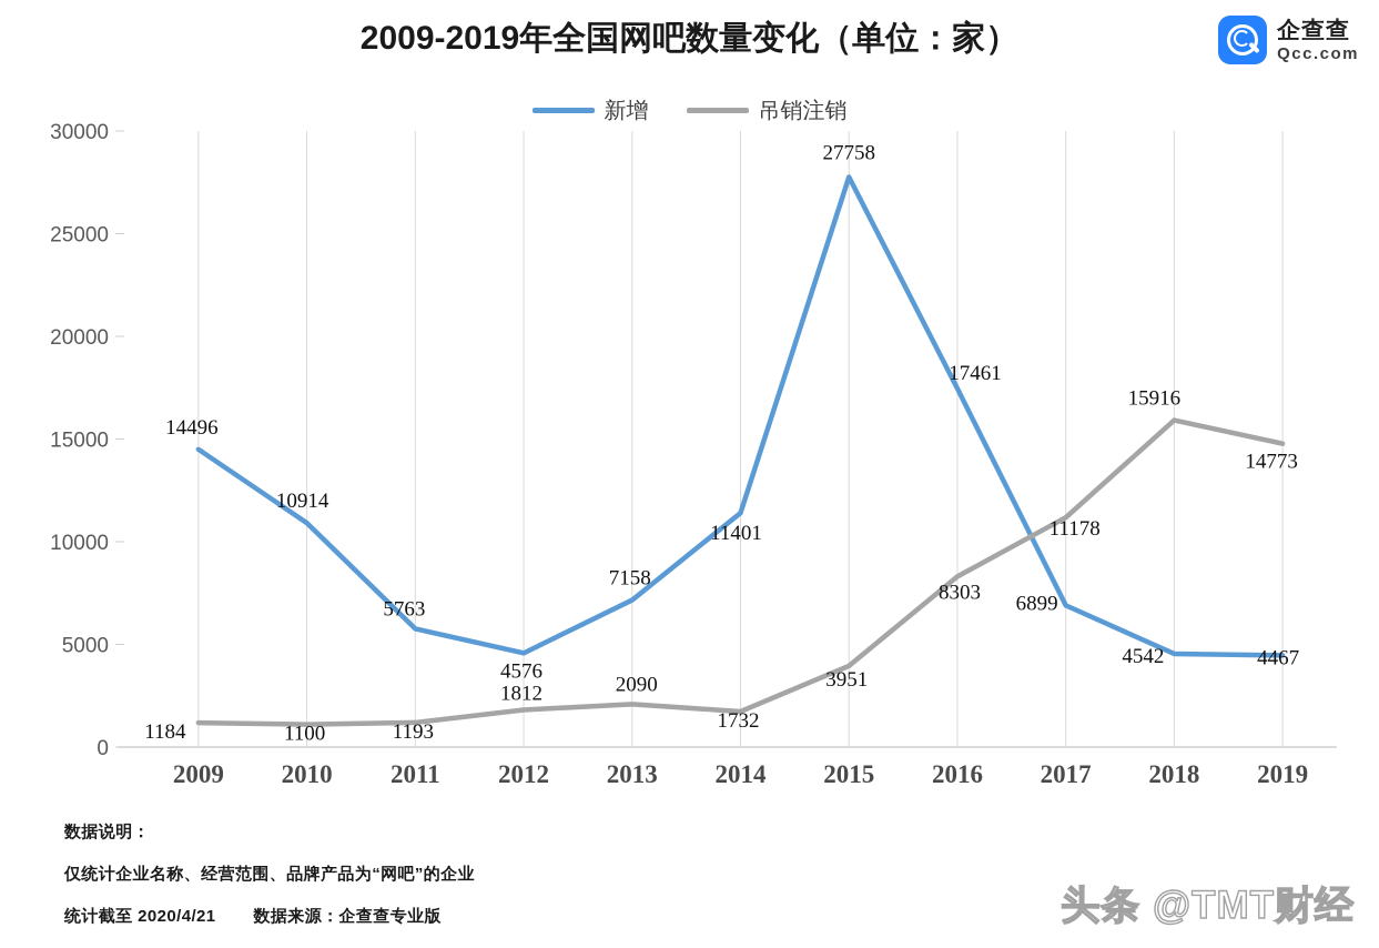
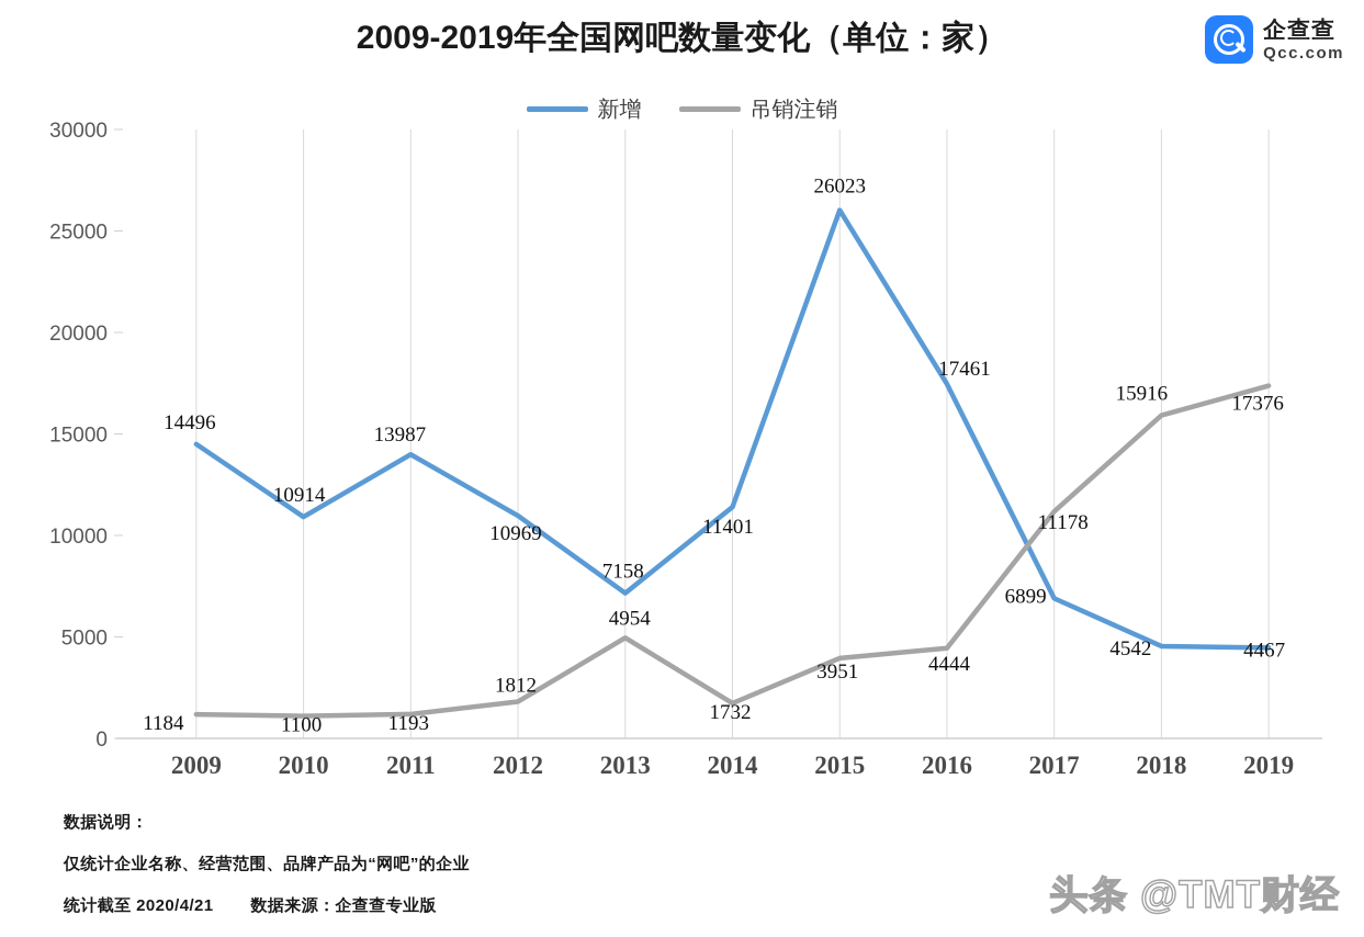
新增/2011: 5763 -> 13987
新增/2012: 4576 -> 10969
吊销注销/2013: 2090 -> 4954
新增/2015: 27758 -> 26023
吊销注销/2016: 8303 -> 4444
吊销注销/2019: 14773 -> 17376
